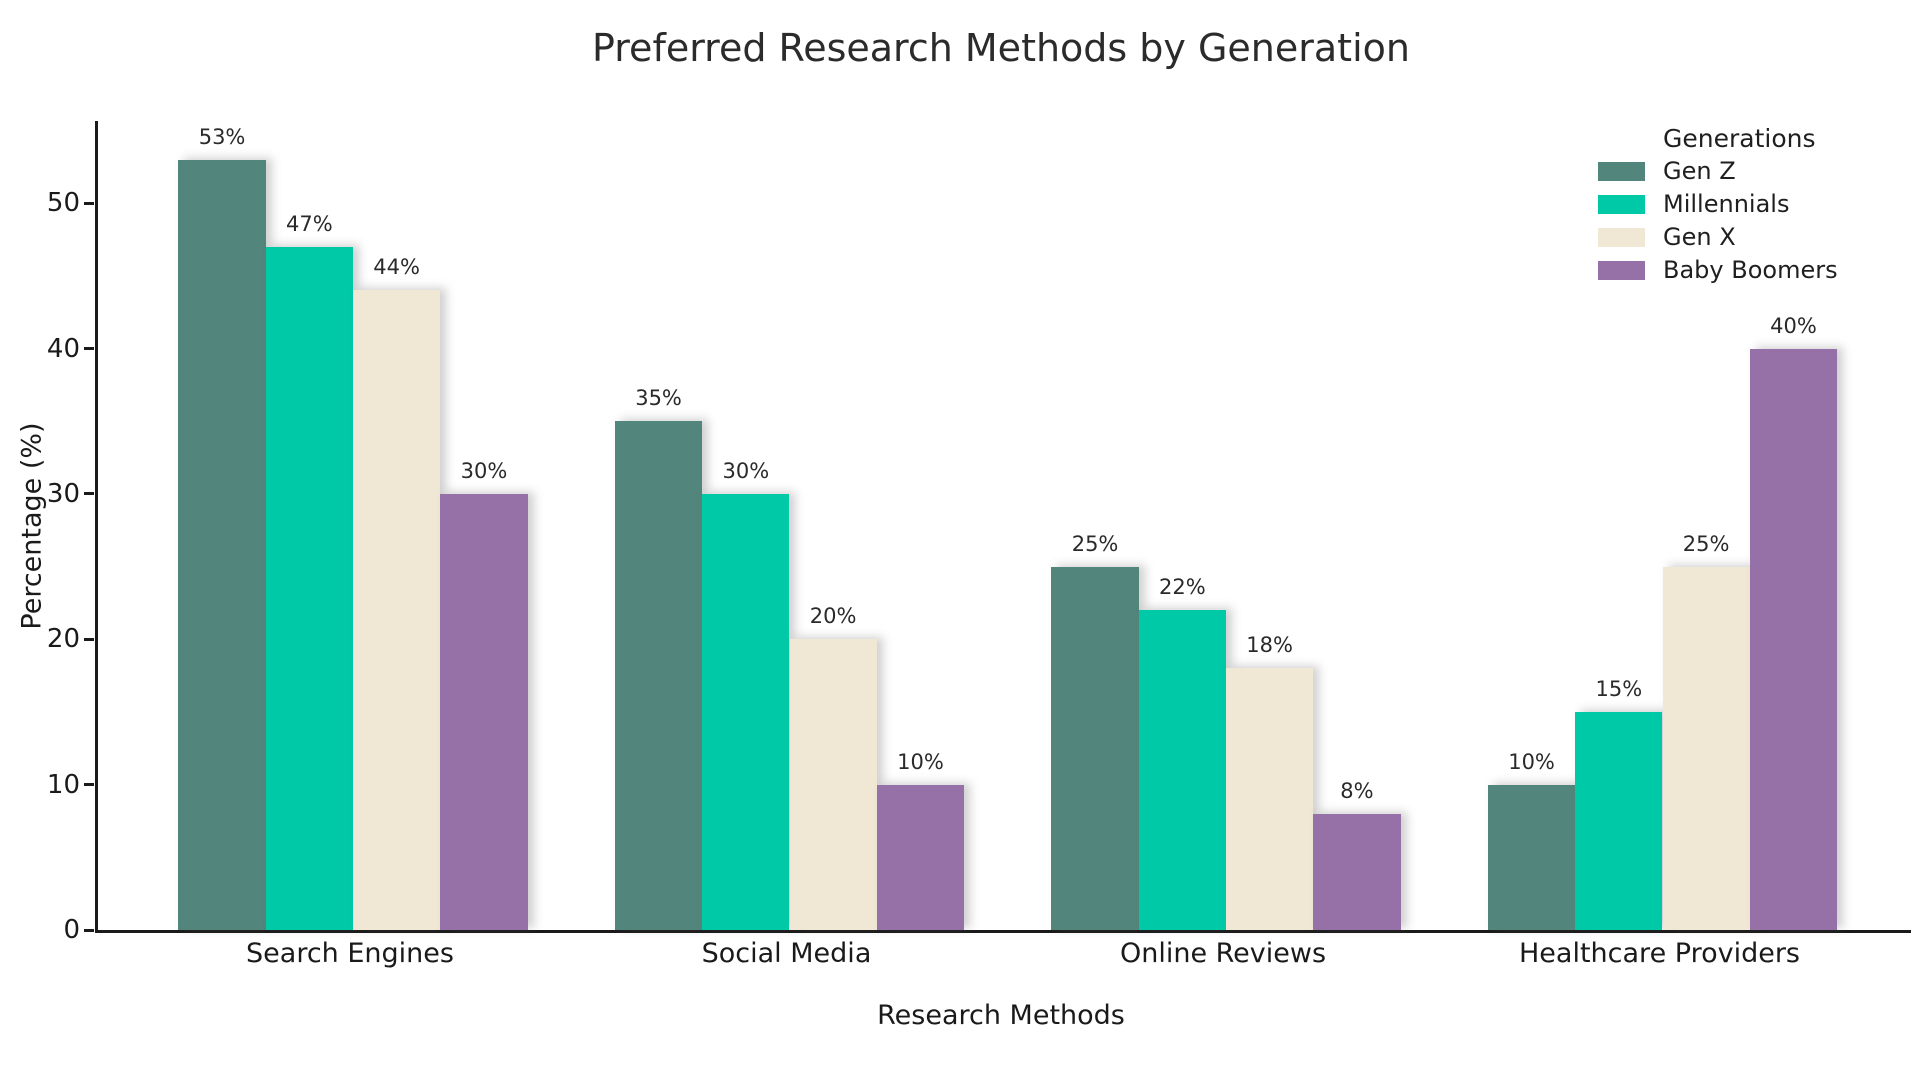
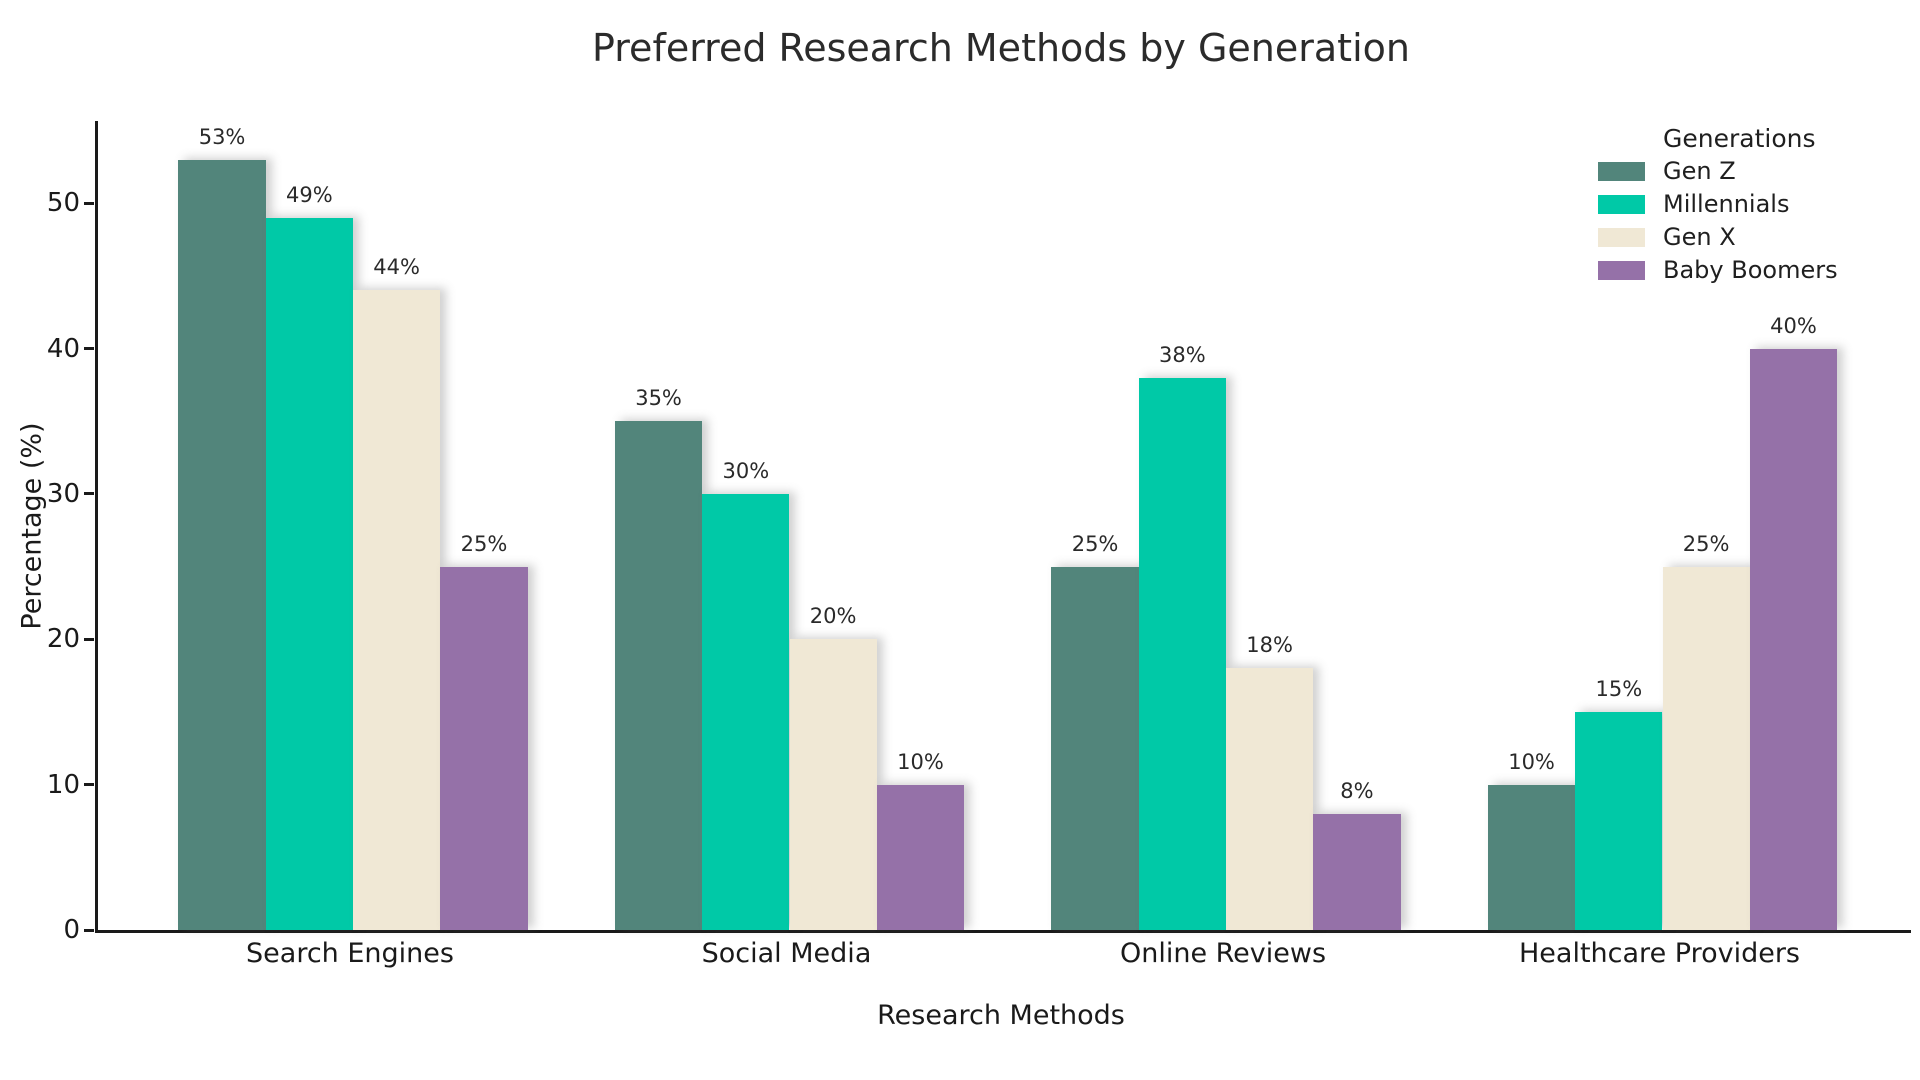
Millennials/Search Engines: 47% -> 49%
Baby Boomers/Search Engines: 30% -> 25%
Millennials/Online Reviews: 22% -> 38%
